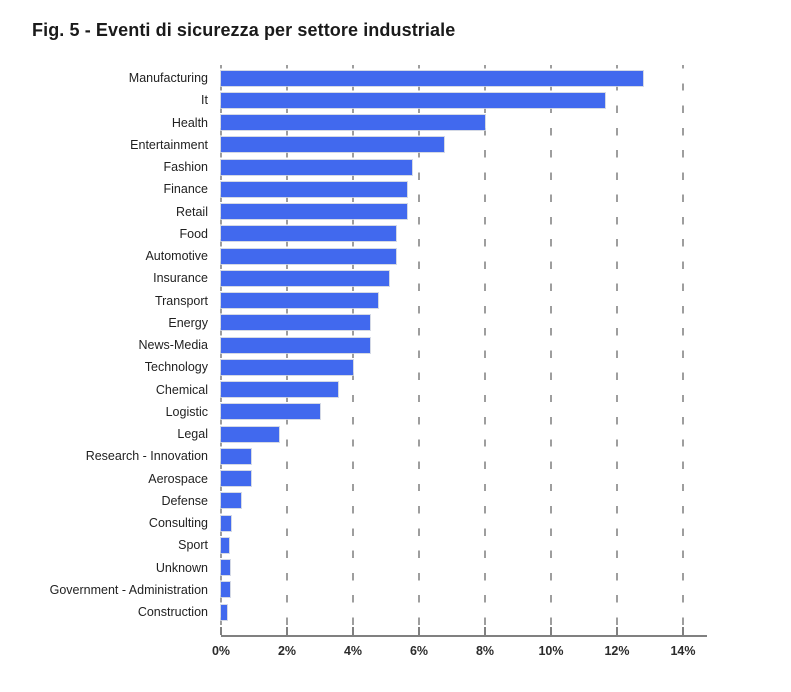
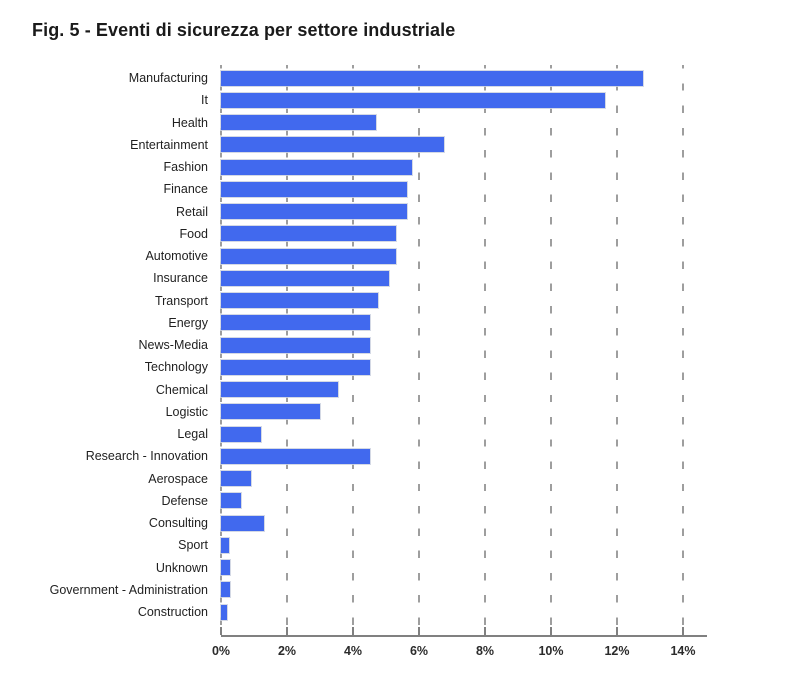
Health: 8.0% -> 4.7%
Technology: 4.0% -> 4.5%
Legal: 1.8% -> 1.2%
Research - Innovation: 0.9% -> 4.5%
Consulting: 0.3% -> 1.3%
